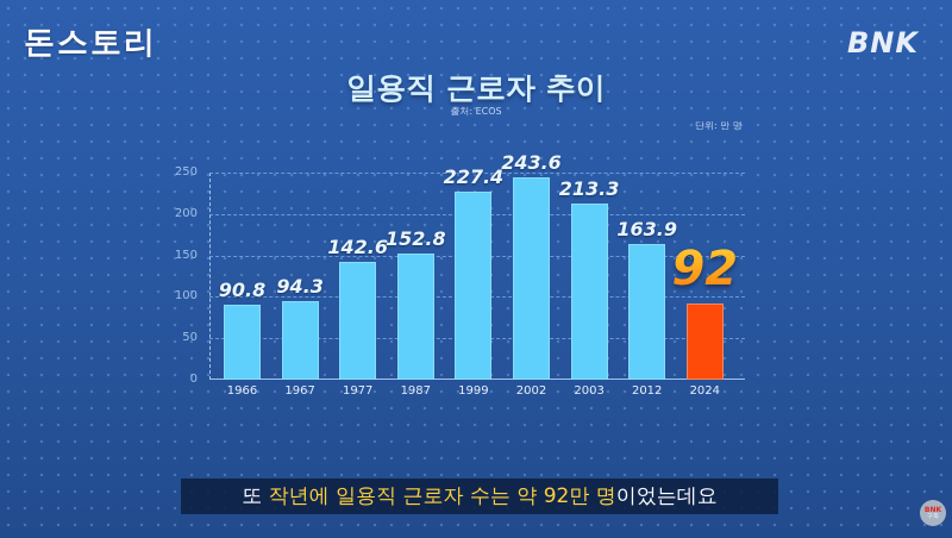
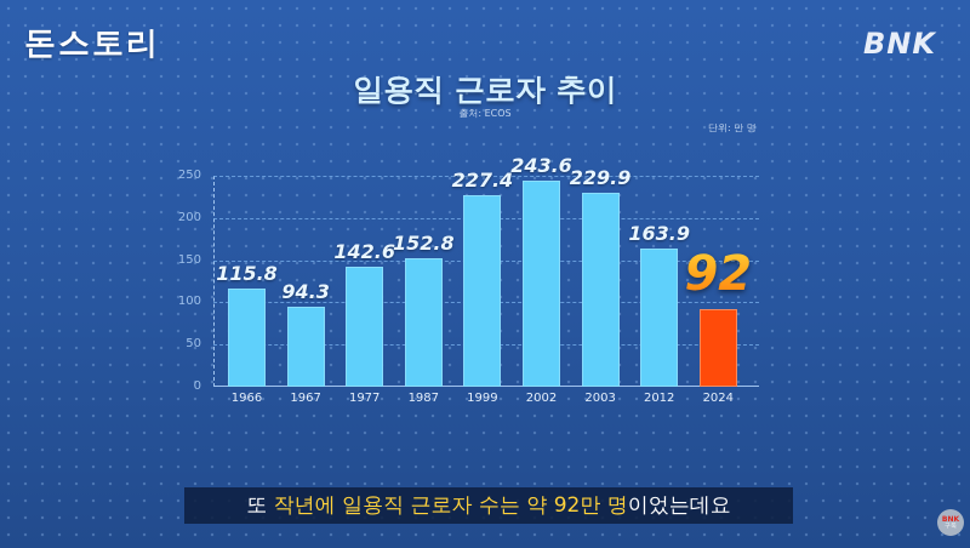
1966: 90.8 -> 115.8
2003: 213.3 -> 229.9
